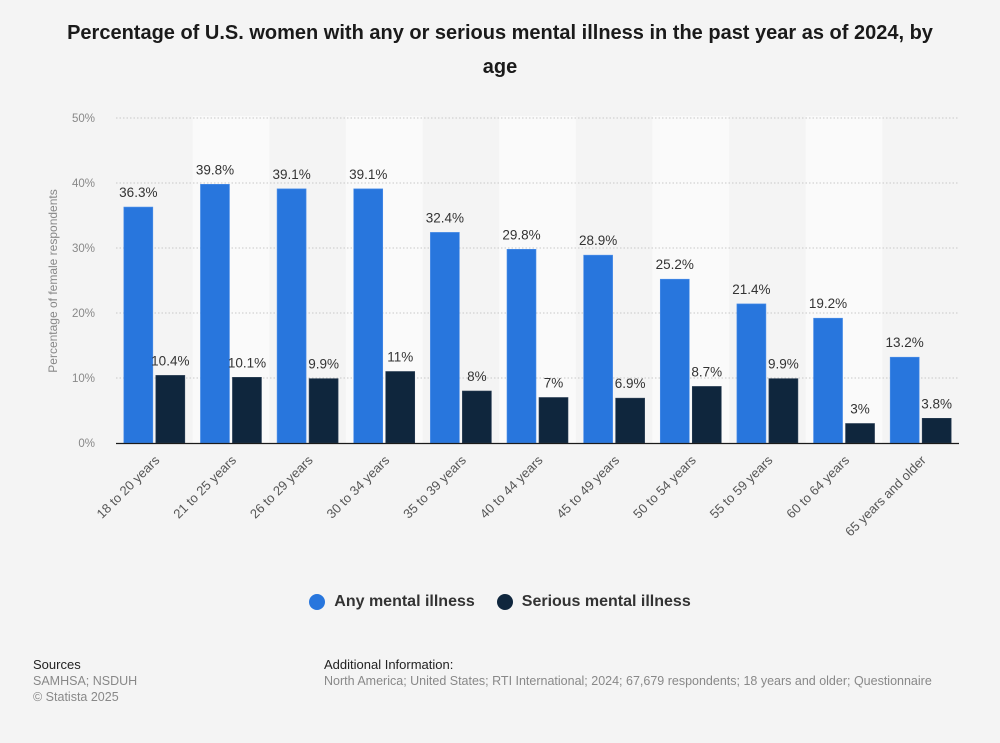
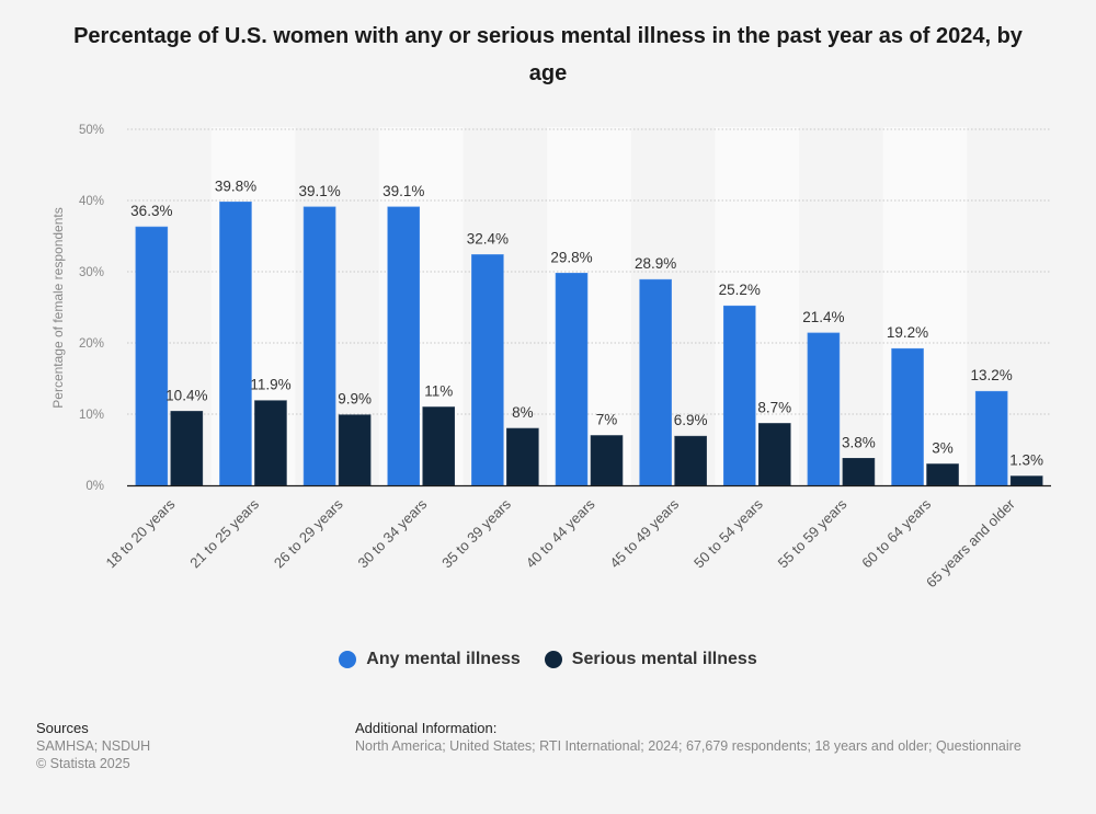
Serious mental illness/21 to 25 years: 10.1% -> 11.9%
Serious mental illness/55 to 59 years: 9.9% -> 3.8%
Serious mental illness/65 years and older: 3.8% -> 1.3%
